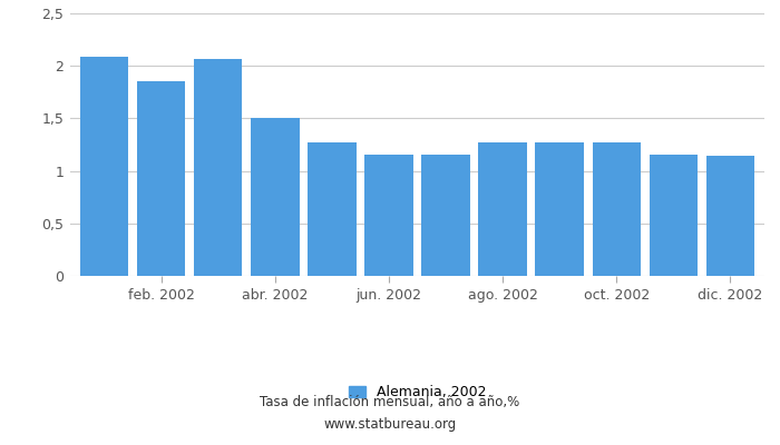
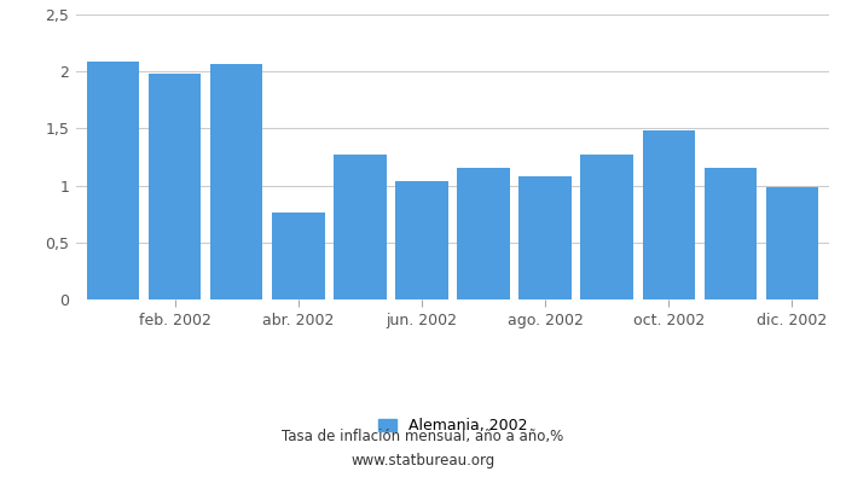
feb. 2002: 1,85 -> 1,98
abr. 2002: 1,50 -> 0,76
jun. 2002: 1,15 -> 1,04
ago. 2002: 1,27 -> 1,08
oct. 2002: 1,27 -> 1,48
dic. 2002: 1,14 -> 0,98
